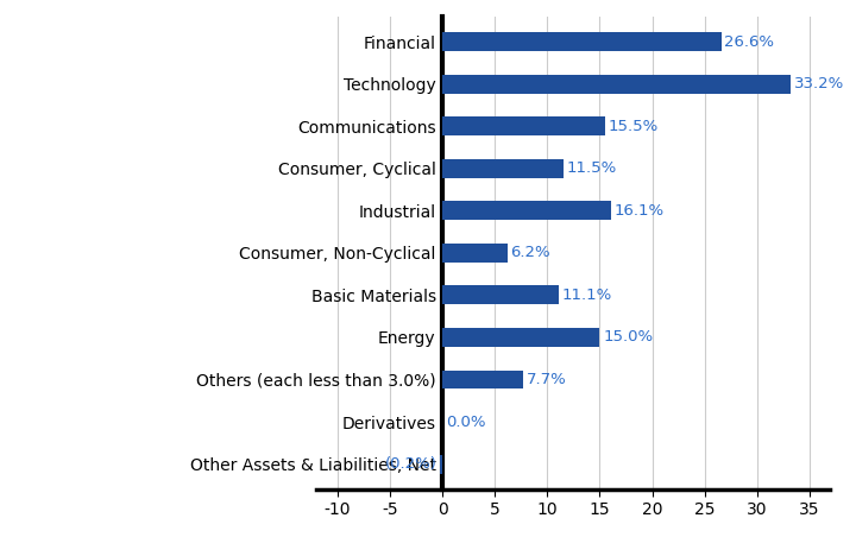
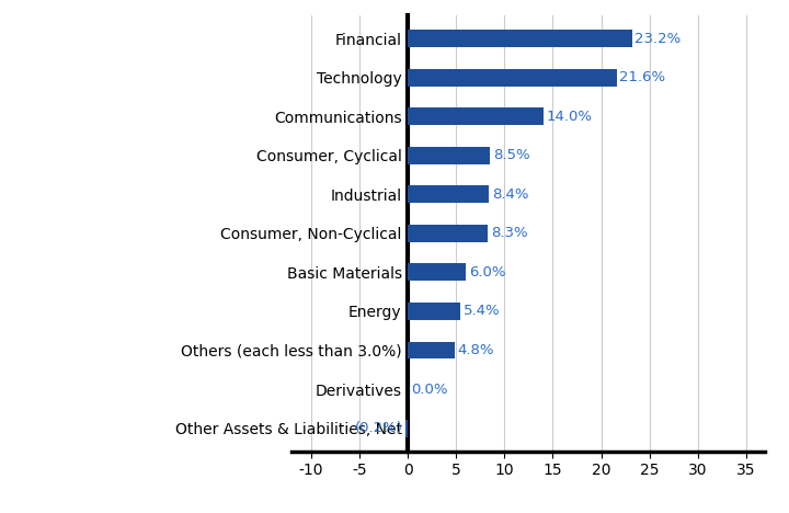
Financial: 26.6% -> 23.2%
Technology: 33.2% -> 21.6%
Communications: 15.5% -> 14.0%
Consumer, Cyclical: 11.5% -> 8.5%
Industrial: 16.1% -> 8.4%
Consumer, Non-Cyclical: 6.2% -> 8.3%
Basic Materials: 11.1% -> 6.0%
Energy: 15.0% -> 5.4%
Others (each less than 3.0%): 7.7% -> 4.8%
